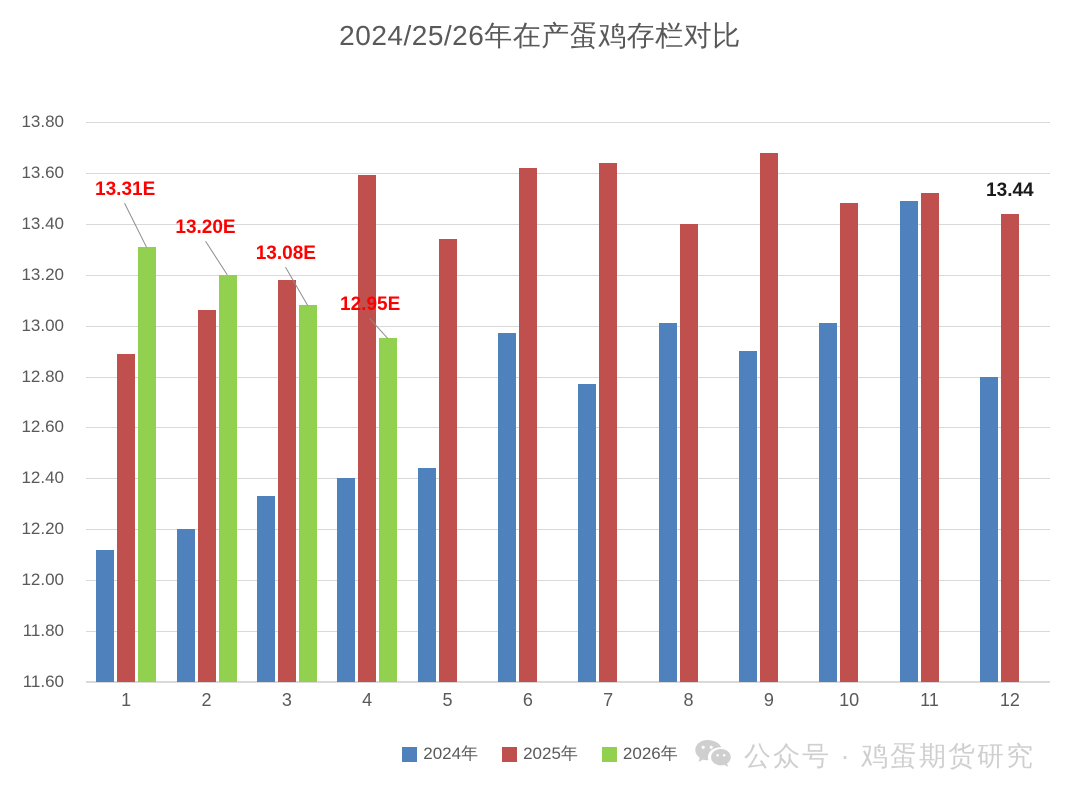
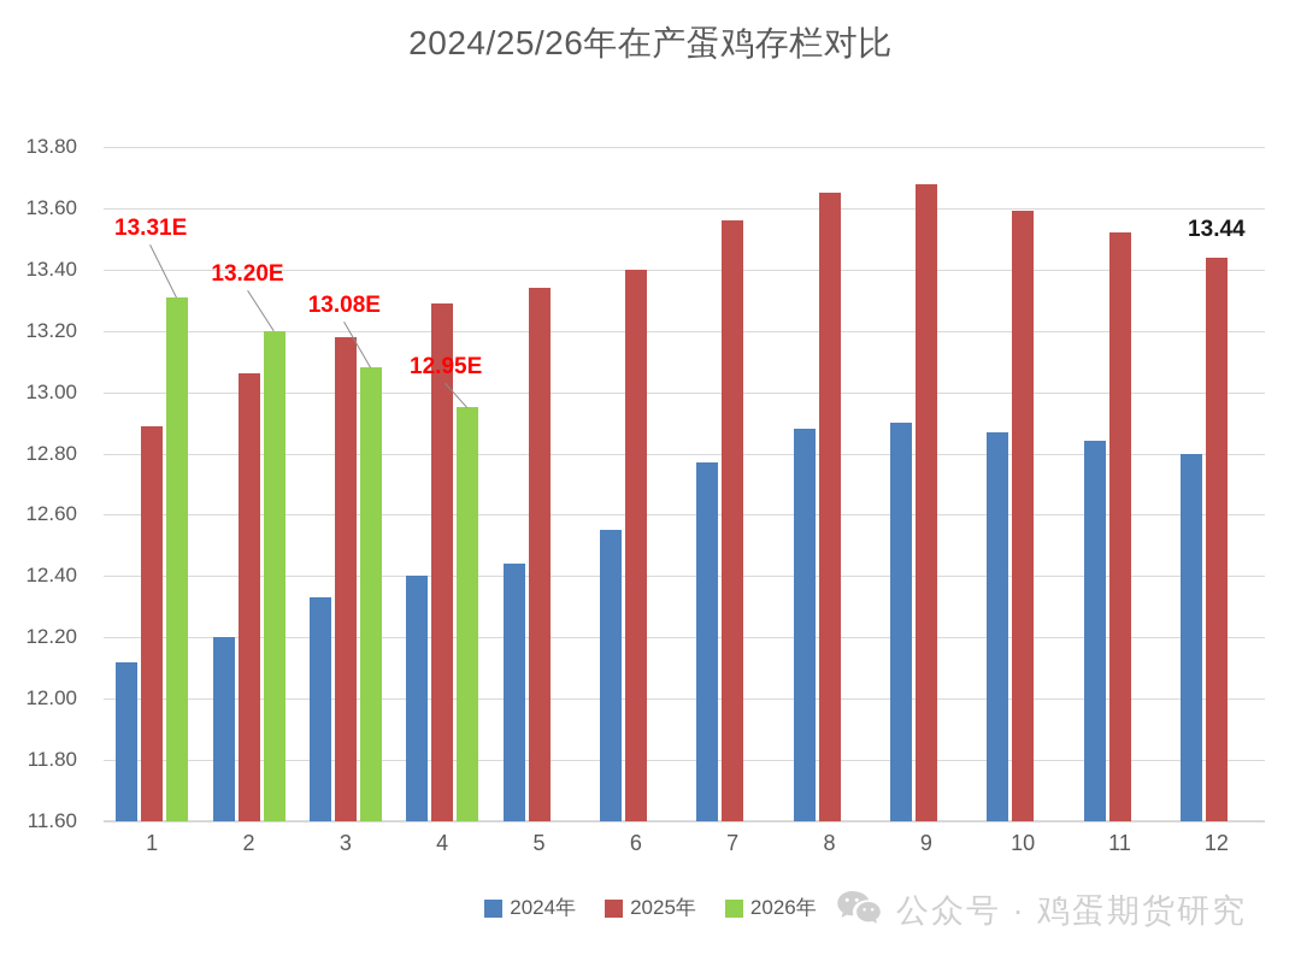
2025年/4: 13.59 -> 13.29
2024年/6: 12.97 -> 12.55
2025年/6: 13.62 -> 13.40
2025年/7: 13.64 -> 13.56
2024年/8: 13.01 -> 12.88
2025年/8: 13.40 -> 13.65
2024年/10: 13.01 -> 12.87
2025年/10: 13.48 -> 13.59
2024年/11: 13.49 -> 12.84
